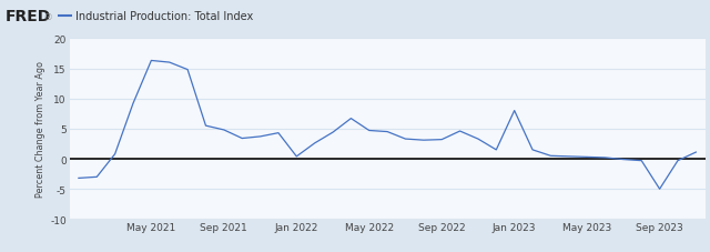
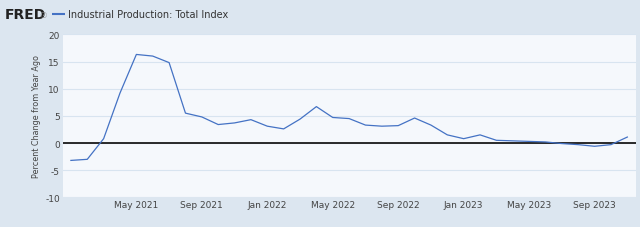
Jan 2022: 0.4 -> 3.1
Jan 2023: 8.0 -> 0.8
Sep 2023: -5.0 -> -0.6
